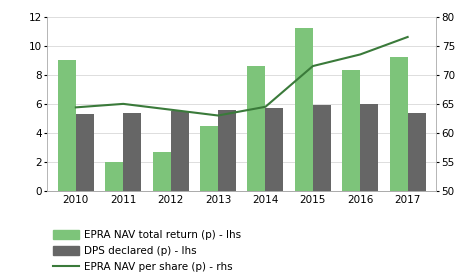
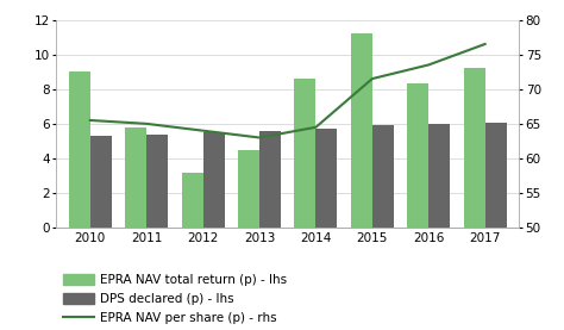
EPRA NAV per share (p) - rhs/2010: 64.4 -> 65.5
EPRA NAV total return (p) - lhs/2011: 2.0 -> 5.8
EPRA NAV total return (p) - lhs/2012: 2.7 -> 3.2
DPS declared (p) - lhs/2017: 5.4 -> 6.0
